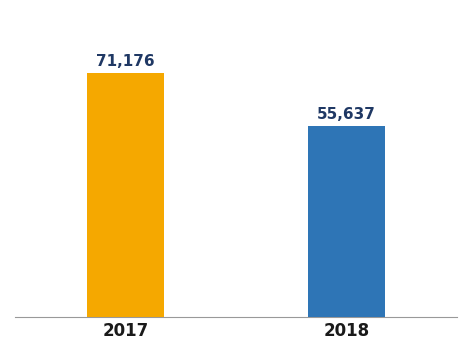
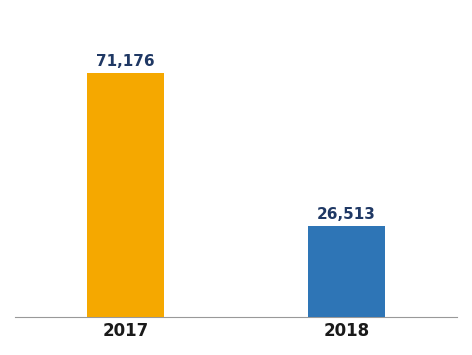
2018: 55,637 -> 26,513
